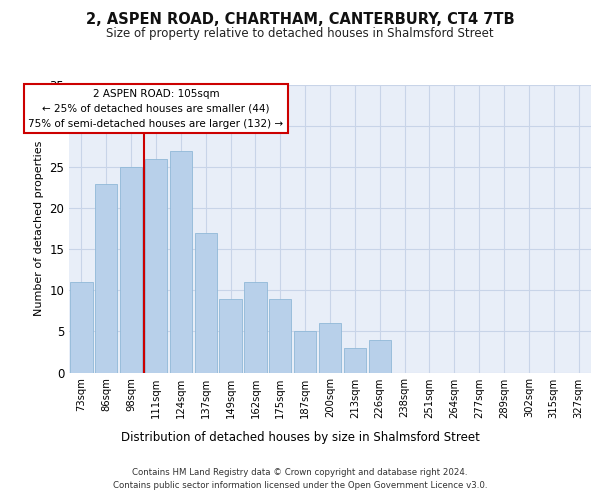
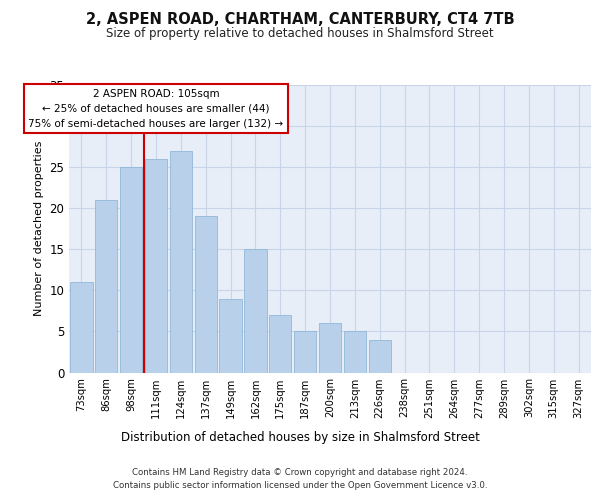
86sqm: 23 -> 21
137sqm: 17 -> 19
162sqm: 11 -> 15
175sqm: 9 -> 7
213sqm: 3 -> 5
